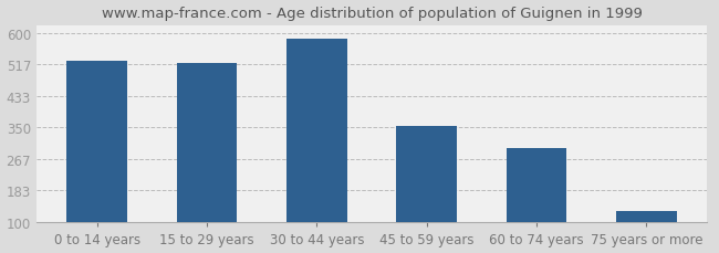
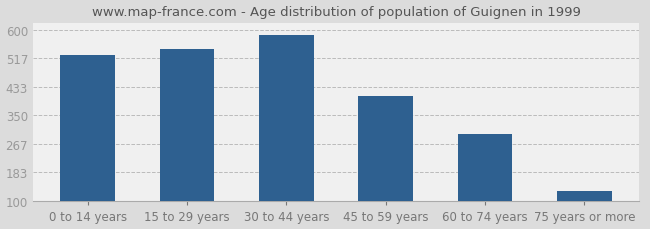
15 to 29 years: 521 -> 545
45 to 59 years: 355 -> 405
